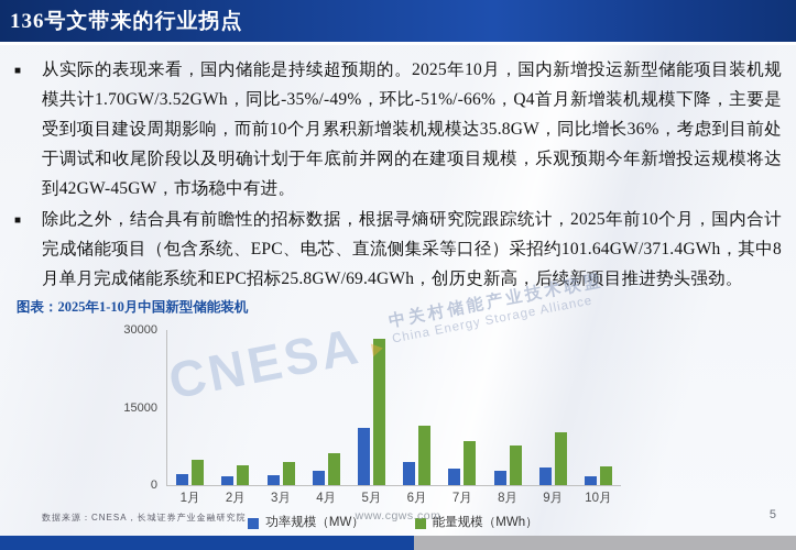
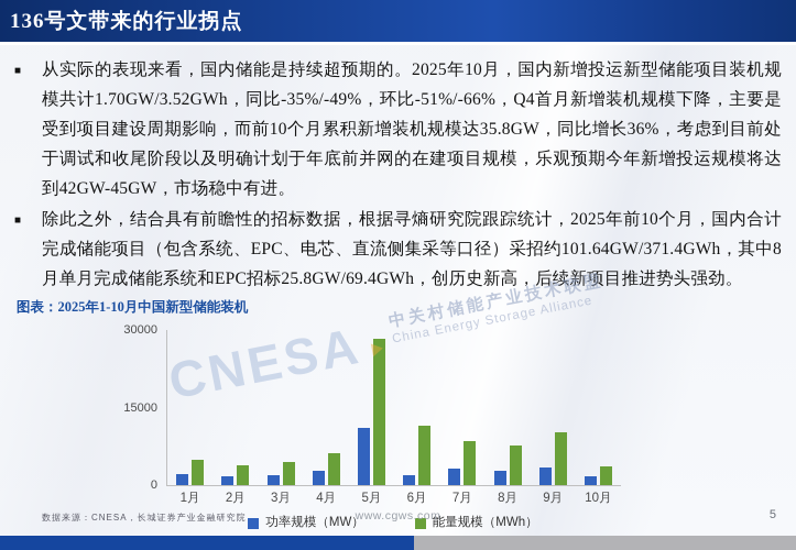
功率规模（MW）/6月: 4000 -> 2000
